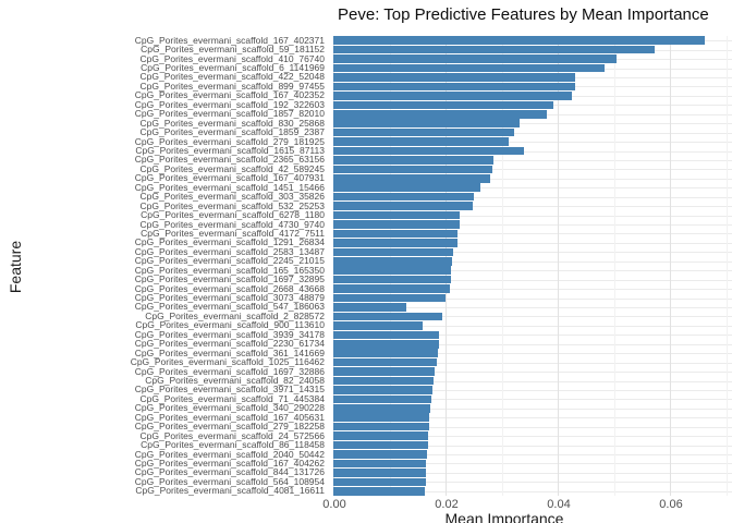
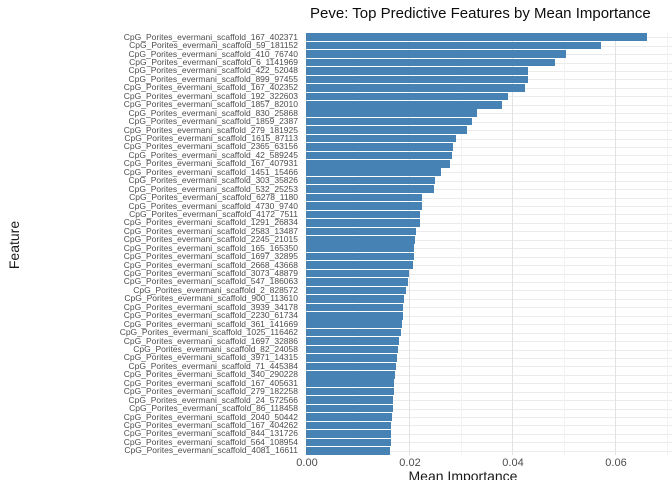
CpG_Porites_evermani_scaffold_1615_87113: 0.034 -> 0.029
CpG_Porites_evermani_scaffold_547_186063: 0.013 -> 0.020
CpG_Porites_evermani_scaffold_900_113610: 0.016 -> 0.019
